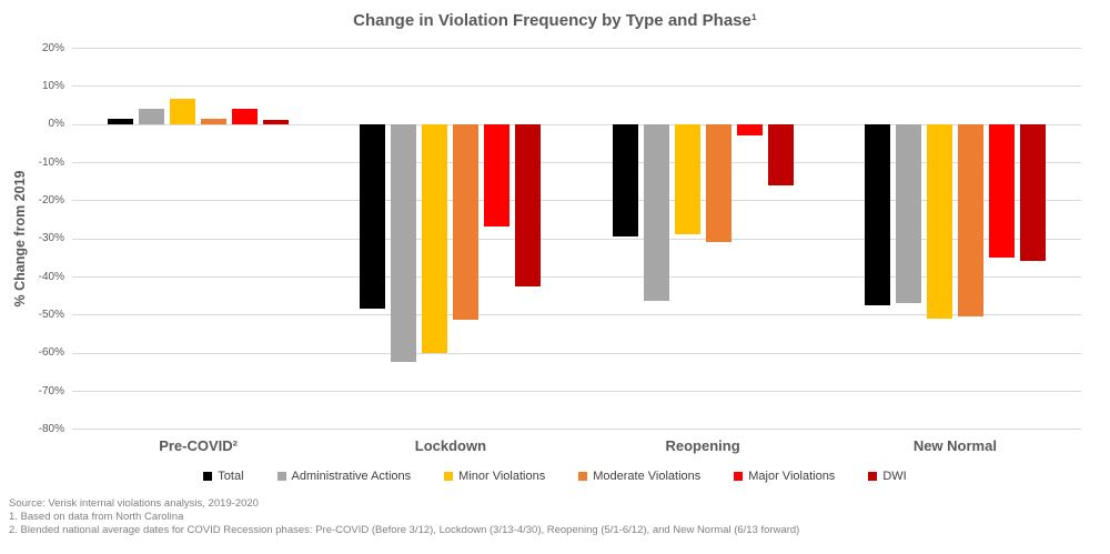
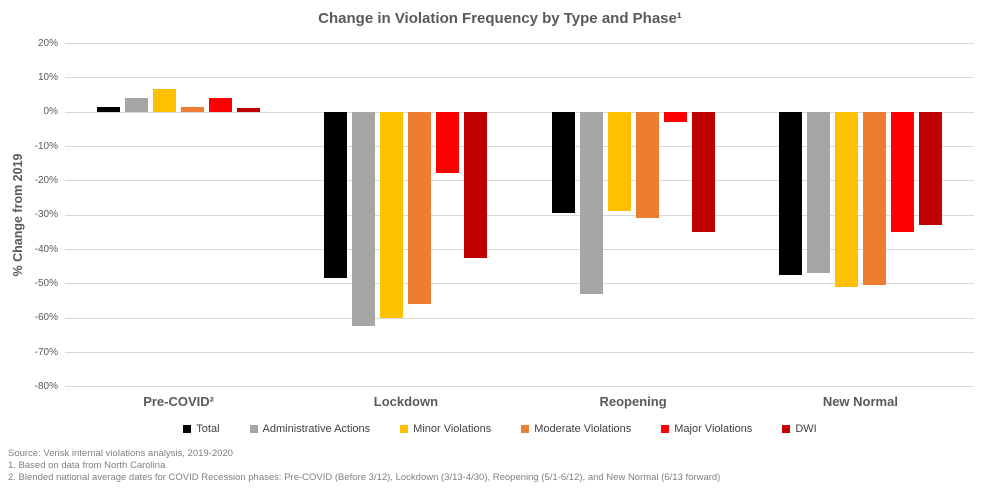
Moderate Violations/Lockdown: -52% -> -56%
Major Violations/Lockdown: -27% -> -18%
Administrative Actions/Reopening: -46% -> -53%
DWI/Reopening: -16% -> -35%
DWI/New Normal: -36% -> -33%
